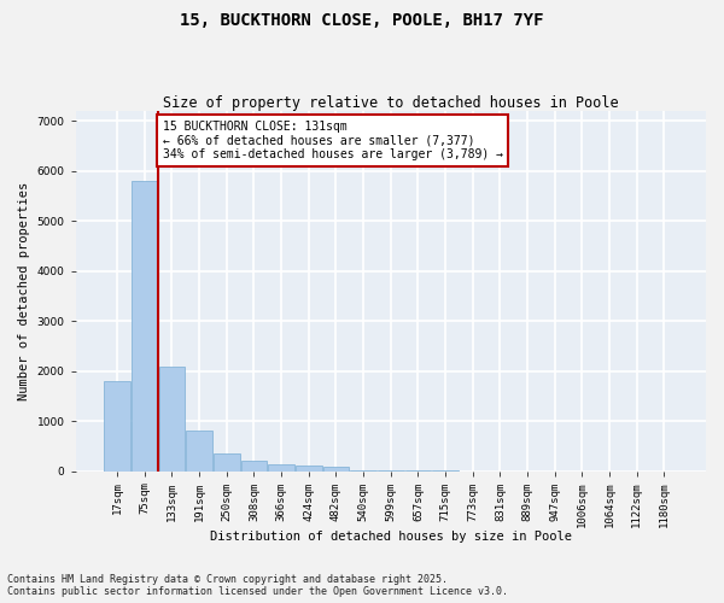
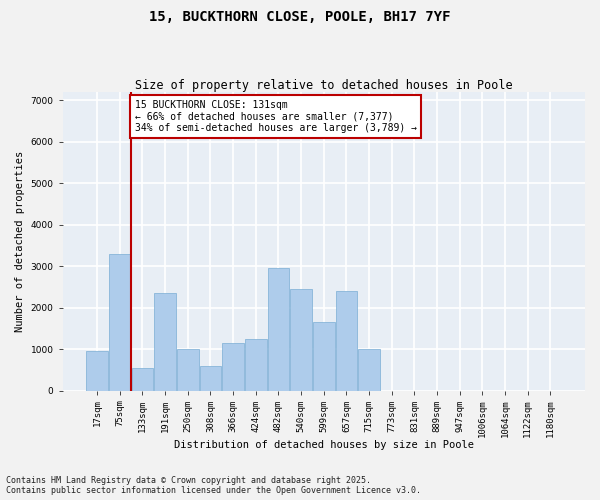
17sqm: 1800 -> 950
75sqm: 5800 -> 3300
133sqm: 2080 -> 550
191sqm: 820 -> 2350
250sqm: 340 -> 1000
308sqm: 200 -> 600
366sqm: 130 -> 1150
424sqm: 100 -> 1250
482sqm: 80 -> 2950
540sqm: 20 -> 2450
599sqm: 10 -> 1650
657sqm: 0 -> 2400
715sqm: 0 -> 1000
